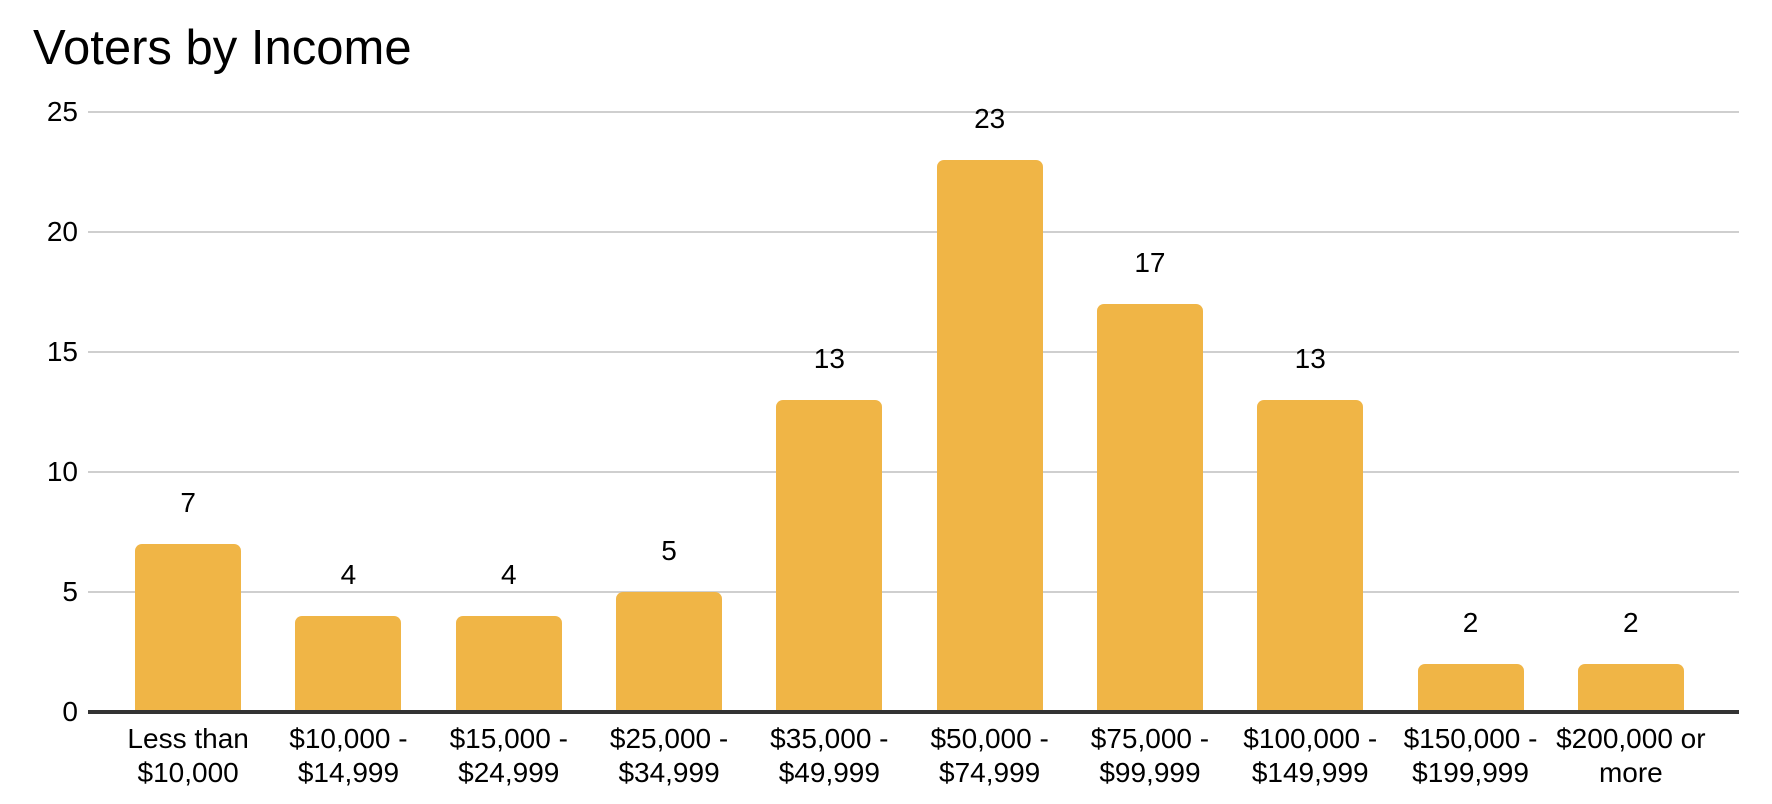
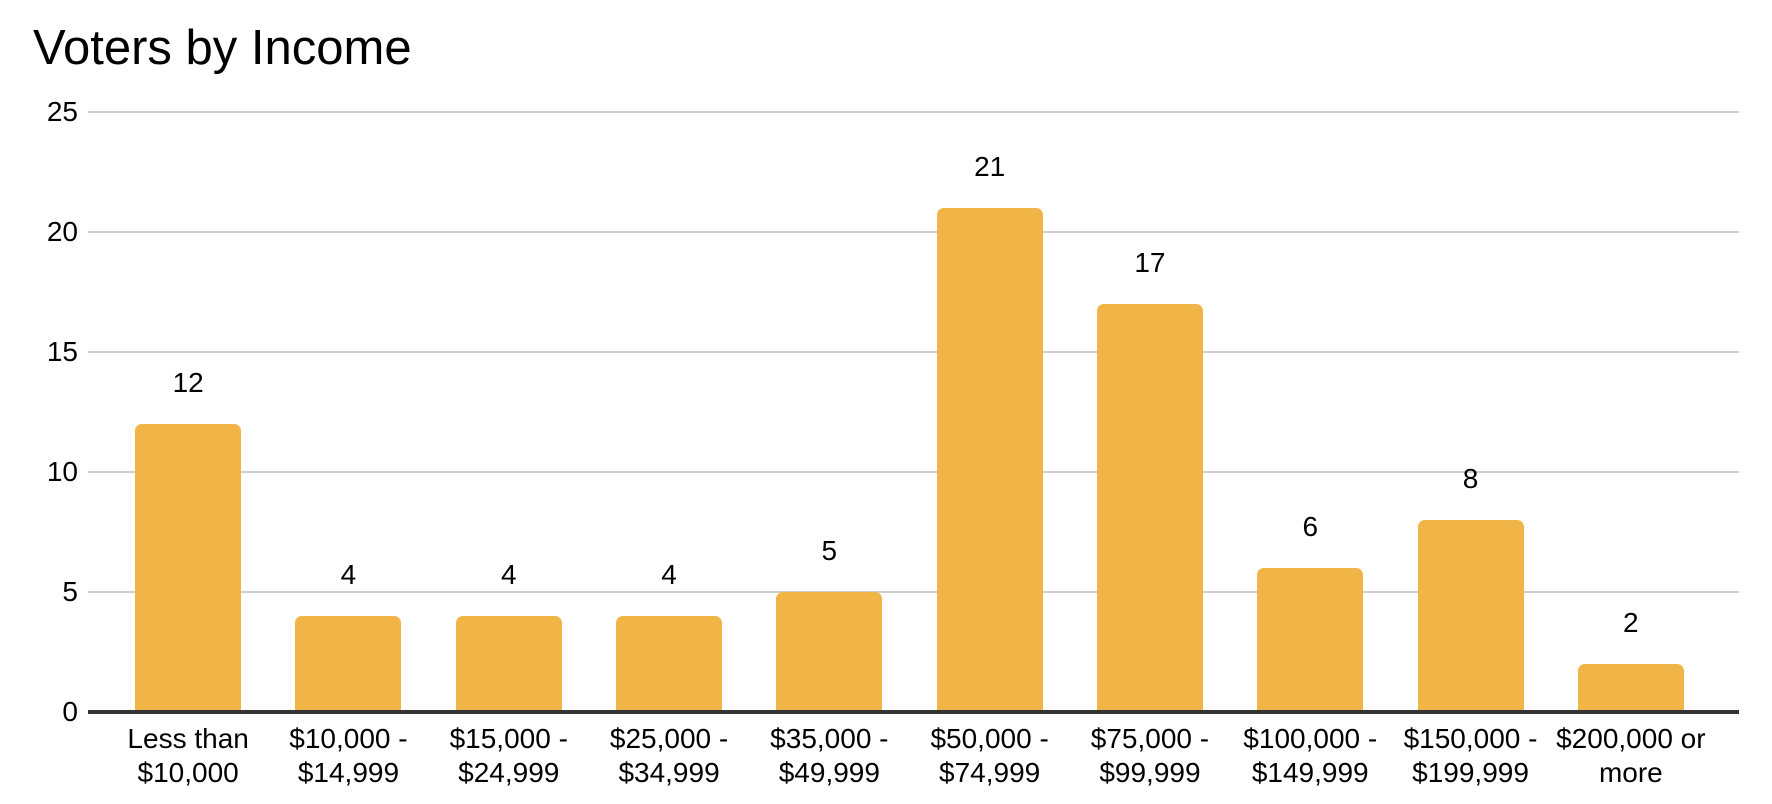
Less than $10,000: 7 -> 12
$25,000 - $34,999: 5 -> 4
$35,000 - $49,999: 13 -> 5
$50,000 - $74,999: 23 -> 21
$100,000 - $149,999: 13 -> 6
$150,000 - $199,999: 2 -> 8
